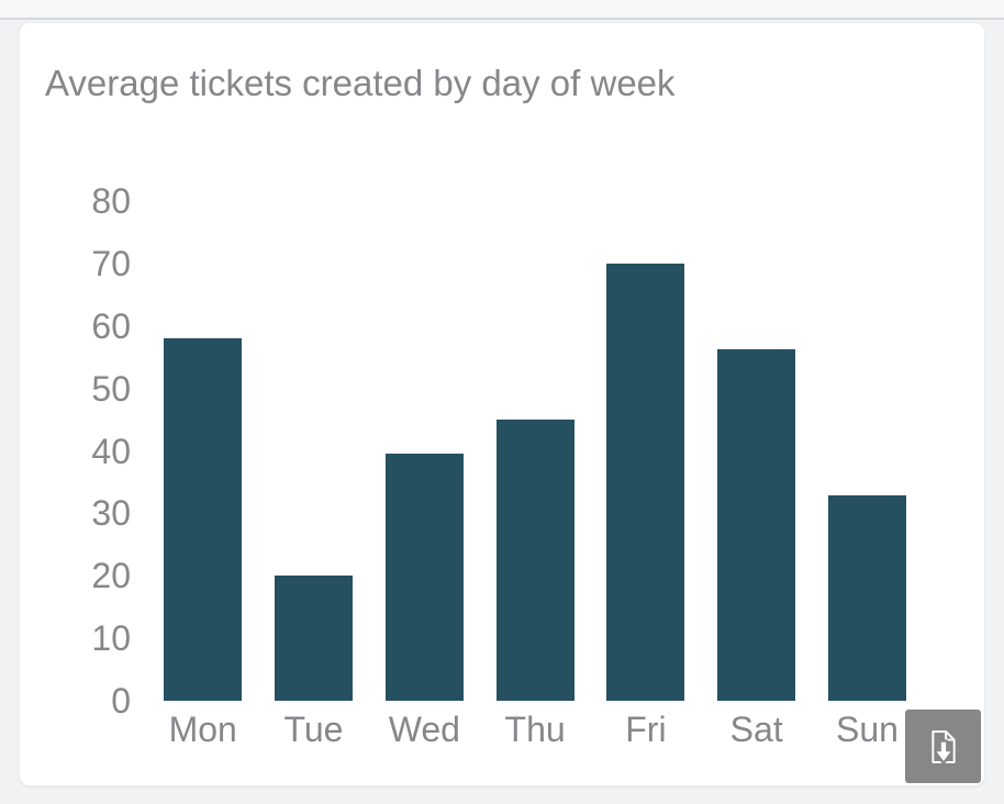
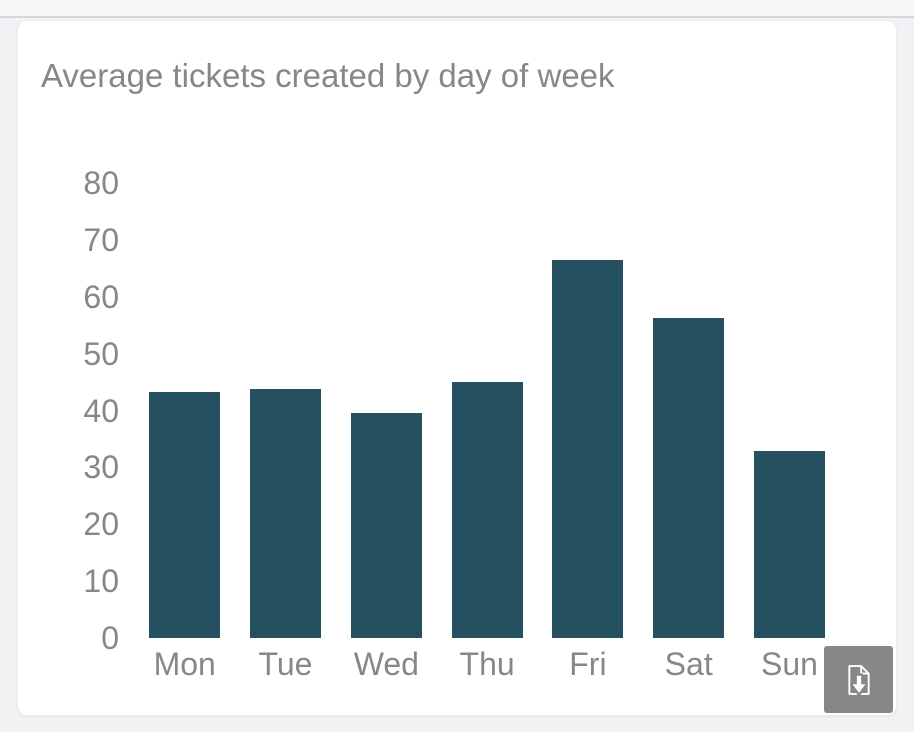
Mon: 58 -> 43
Tue: 20 -> 44
Fri: 70 -> 66
